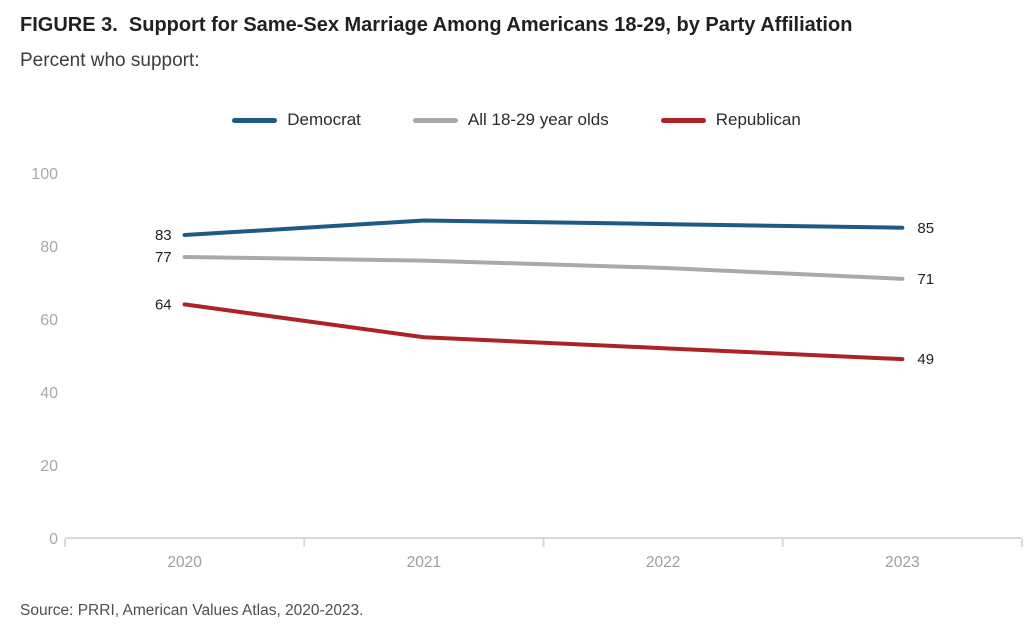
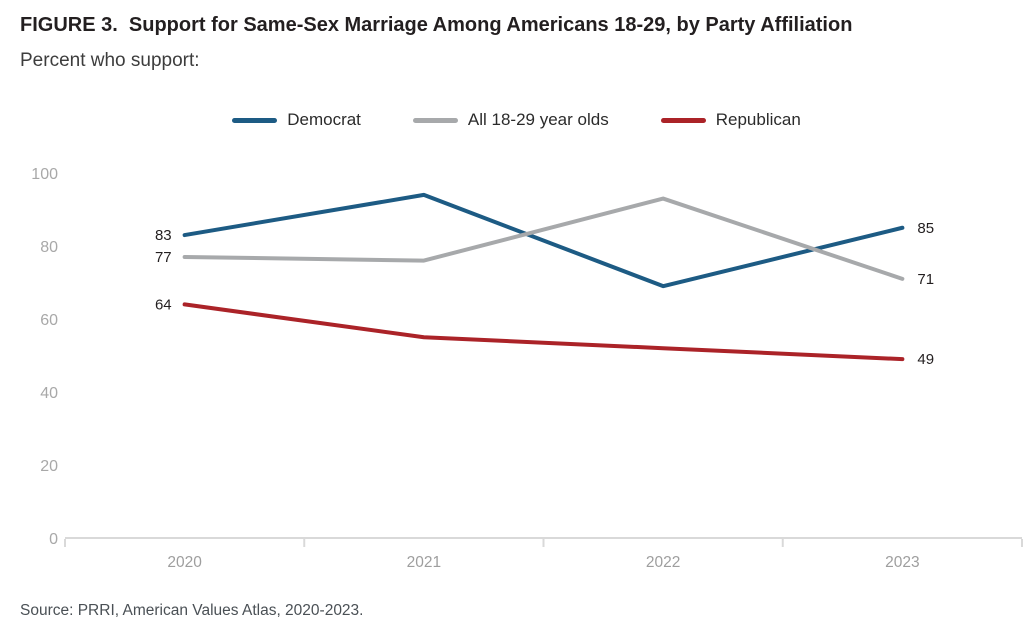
Democrat/2021: 87 -> 94
Democrat/2022: 86 -> 69
All 18-29 year olds/2022: 74 -> 93
